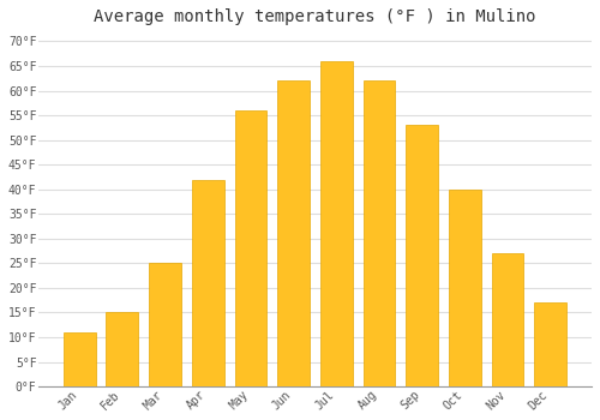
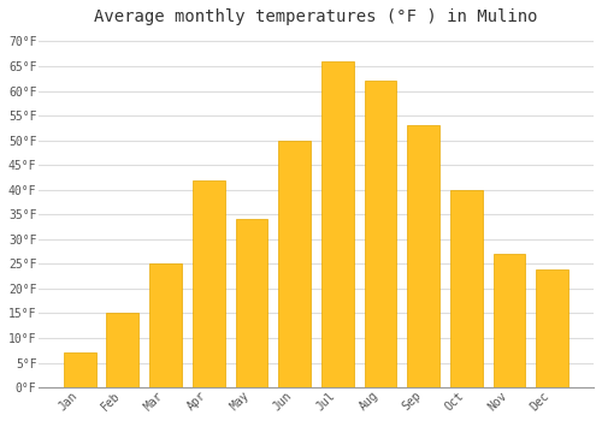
Jan: 11°F -> 7°F
May: 56°F -> 34°F
Jun: 62°F -> 50°F
Dec: 17°F -> 24°F
